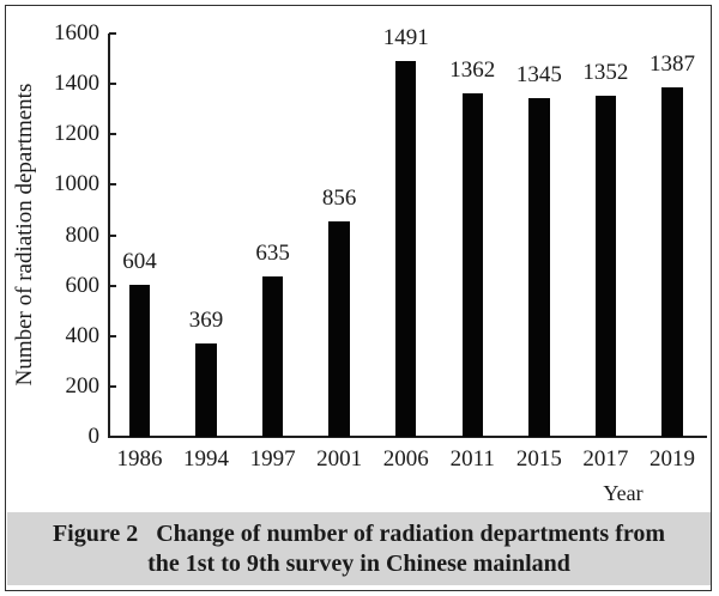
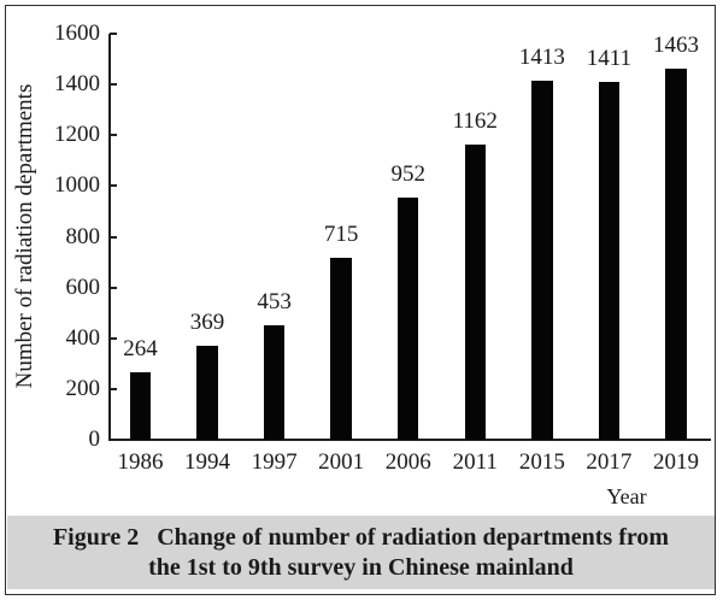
1986: 604 -> 264
1997: 635 -> 453
2001: 856 -> 715
2006: 1491 -> 952
2011: 1362 -> 1162
2015: 1345 -> 1413
2017: 1352 -> 1411
2019: 1387 -> 1463
